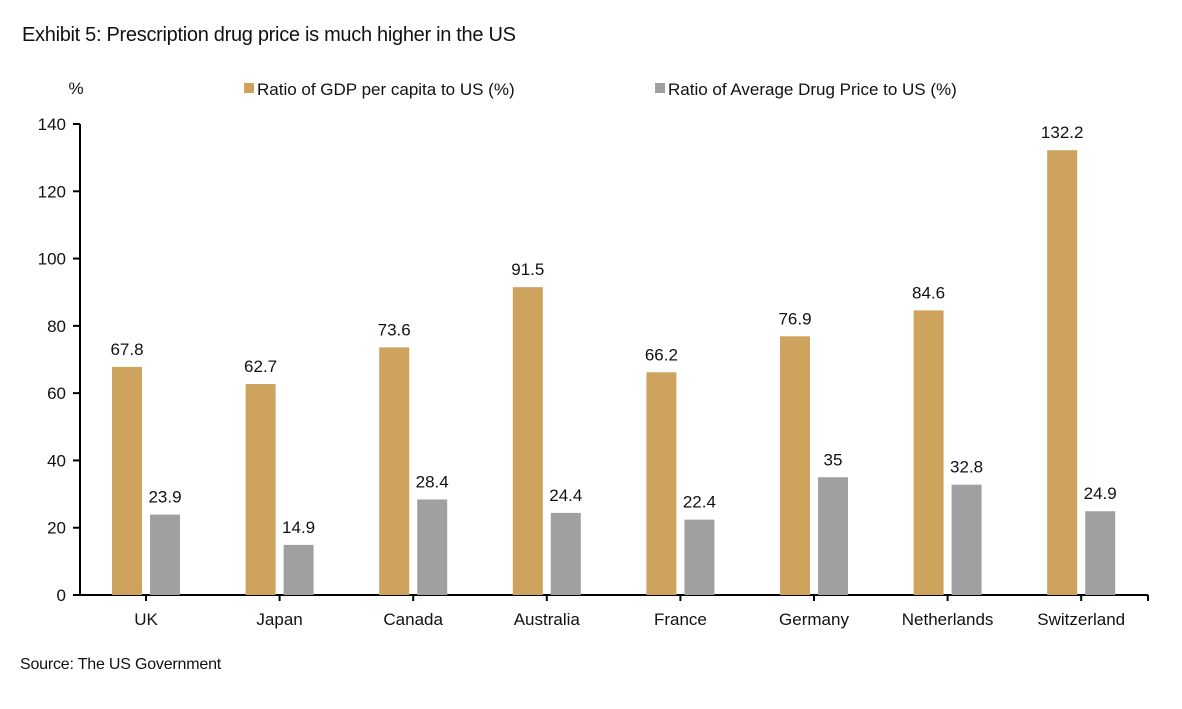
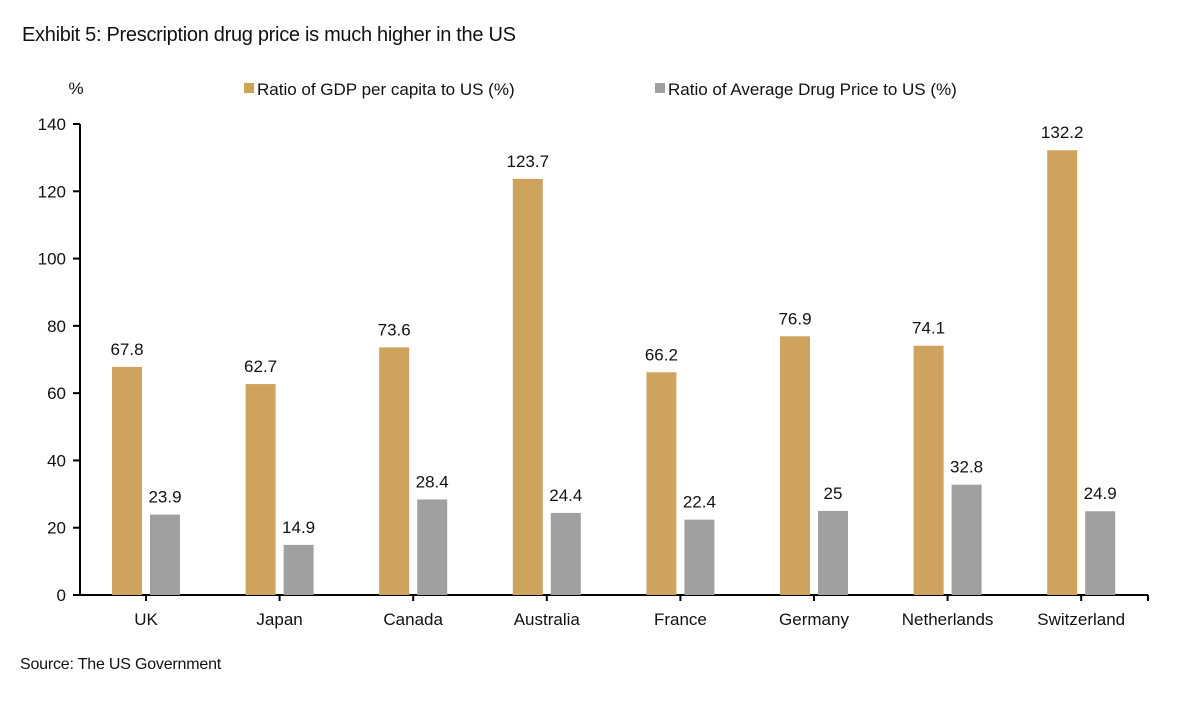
Ratio of GDP per capita to US (%)/Australia: 91.5 -> 123.7
Ratio of Average Drug Price to US (%)/Germany: 35 -> 25
Ratio of GDP per capita to US (%)/Netherlands: 84.6 -> 74.1
